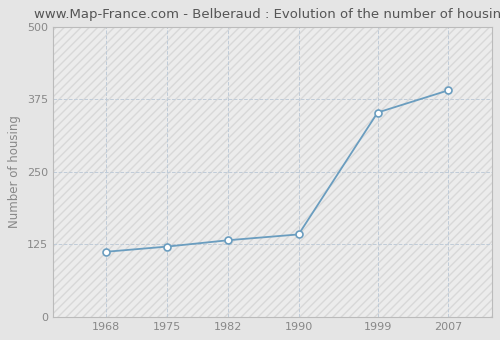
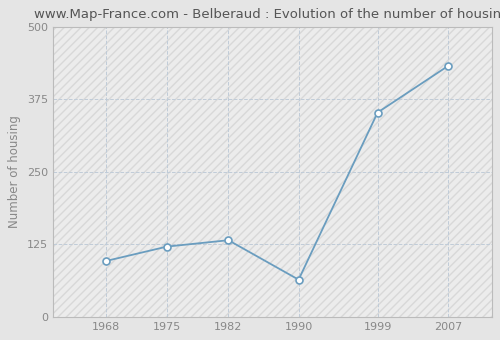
1968: 112 -> 96
1990: 142 -> 64
2007: 390 -> 432
